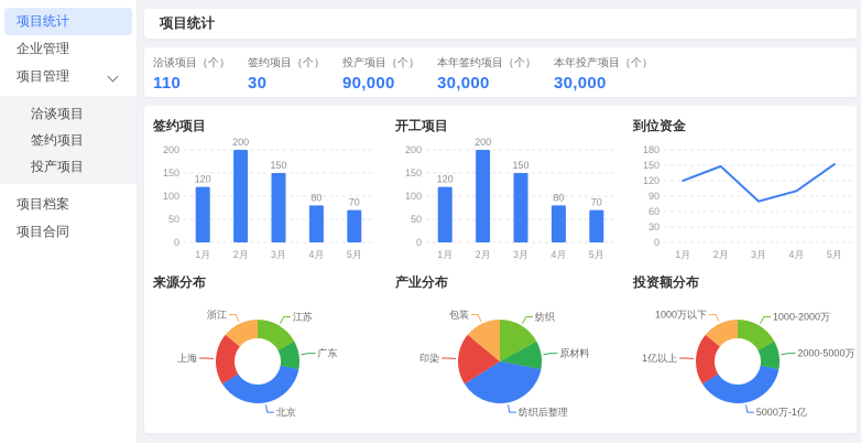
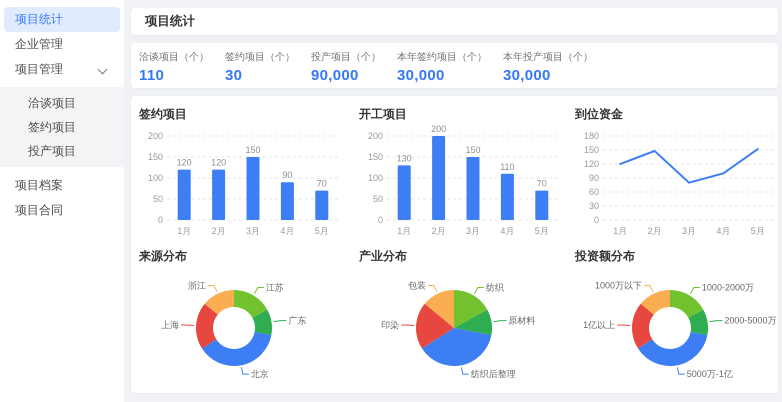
签约项目/2月: 200 -> 120
签约项目/4月: 80 -> 90
开工项目/1月: 120 -> 130
开工项目/4月: 80 -> 110
